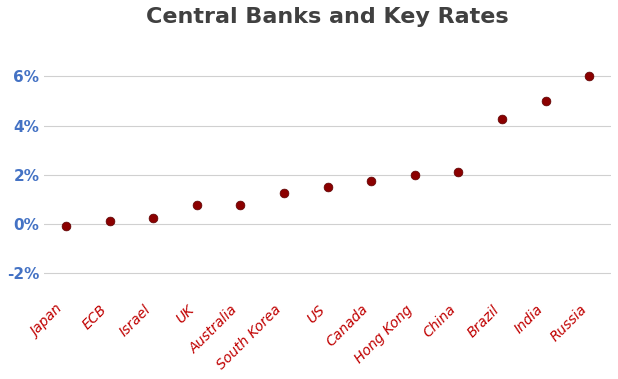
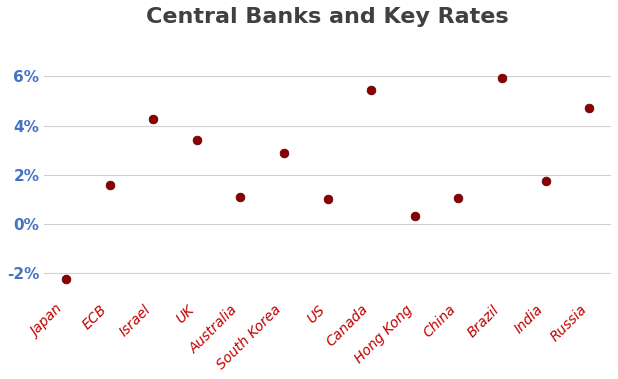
Japan: -0.10% -> -2.25%
ECB: 0.10% -> 1.60%
Israel: 0.25% -> 4.25%
UK: 0.75% -> 3.40%
Australia: 0.75% -> 1.10%
South Korea: 1.25% -> 2.90%
US: 1.50% -> 1.00%
Canada: 1.75% -> 5.45%
Hong Kong: 2.00% -> 0.30%
China: 2.10% -> 1.05%
Brazil: 4.25% -> 5.95%
India: 5.00% -> 1.75%
Russia: 6.00% -> 4.70%
